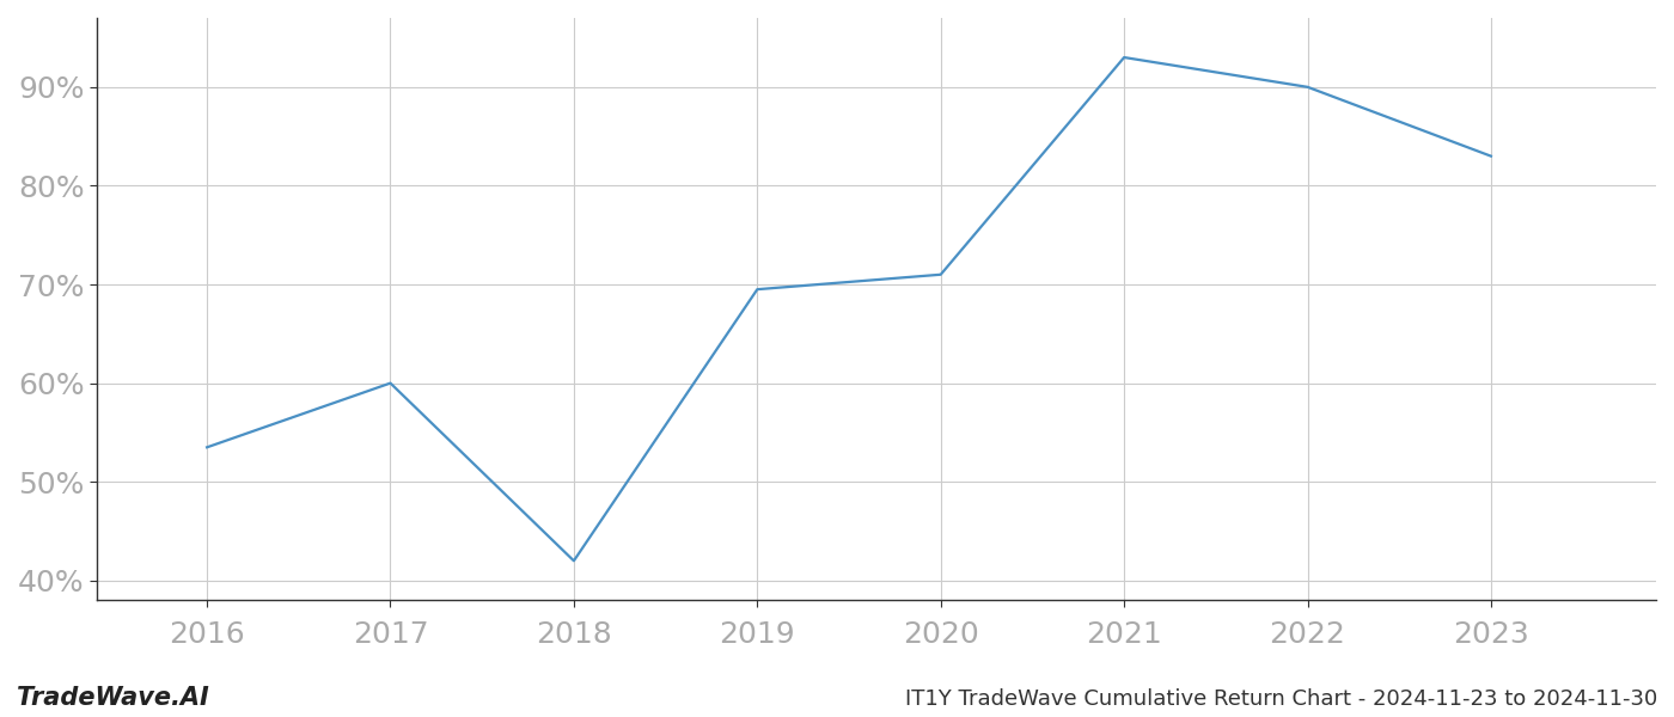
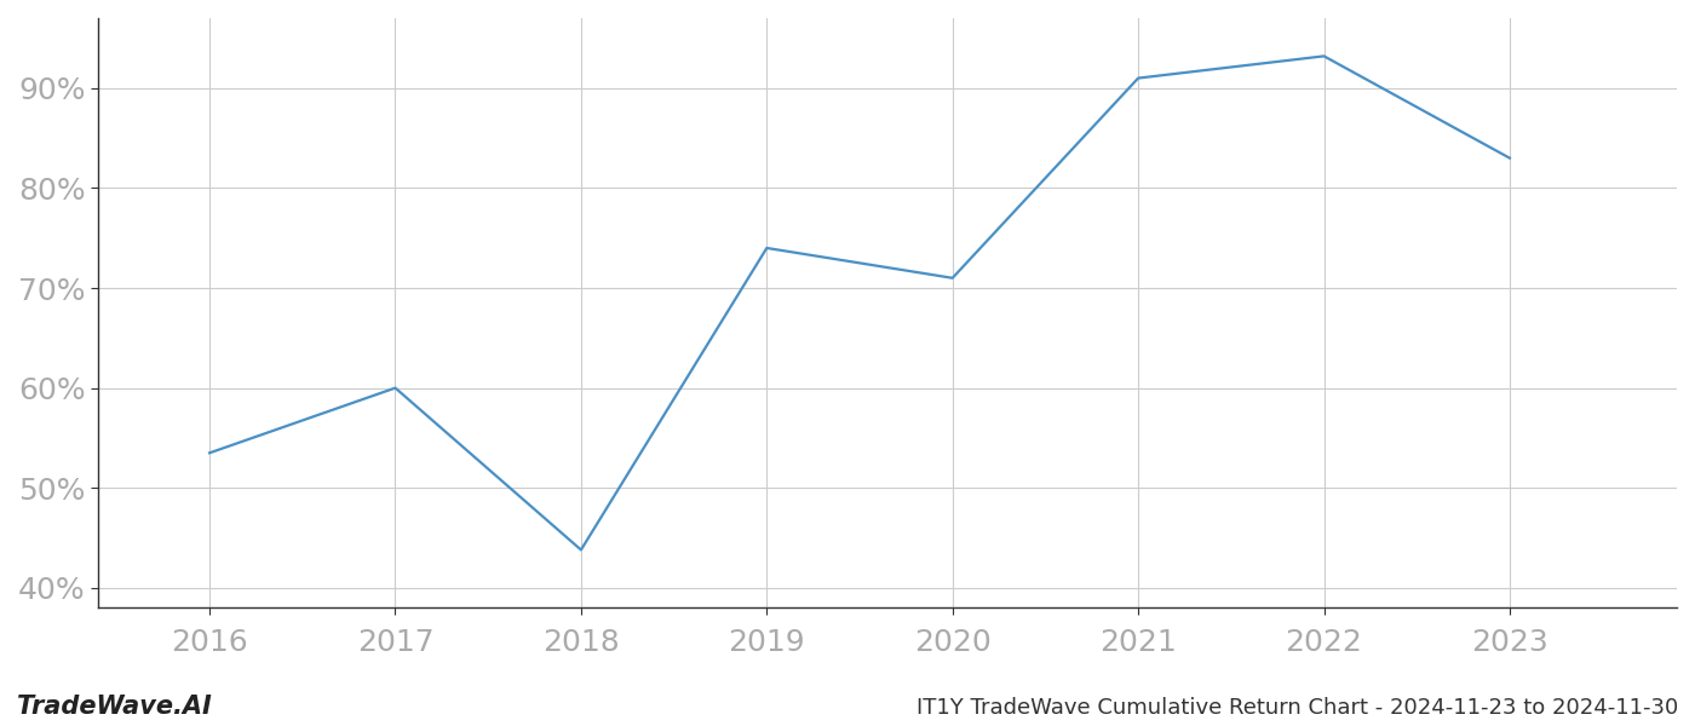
2018: 42.0% -> 43.8%
2019: 69.5% -> 74.0%
2021: 93.0% -> 91.0%
2022: 90.0% -> 93.2%
